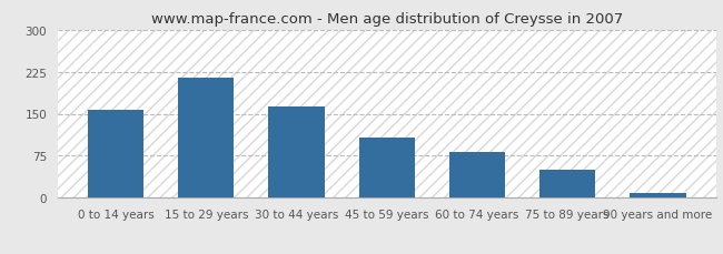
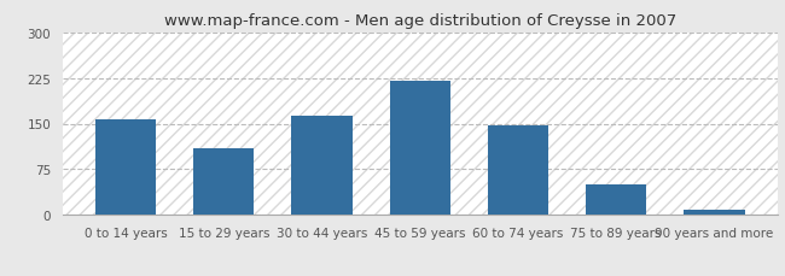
15 to 29 years: 214 -> 110
45 to 59 years: 108 -> 220
60 to 74 years: 82 -> 147
